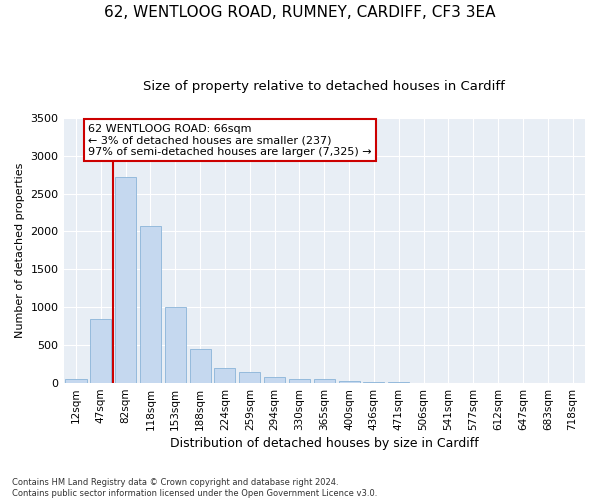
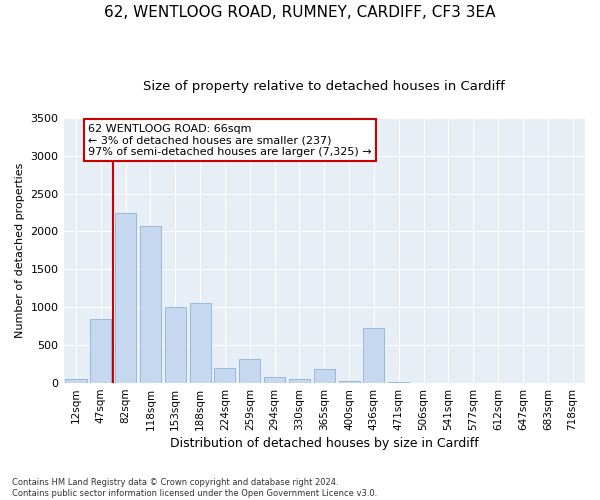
82sqm: 2720 -> 2240
188sqm: 450 -> 1060
259sqm: 140 -> 320
365sqm: 50 -> 180
436sqm: 20 -> 720
